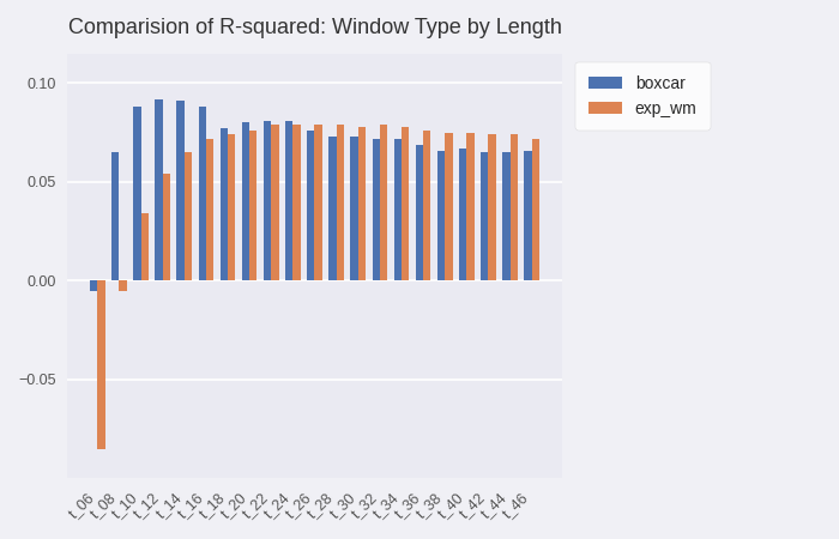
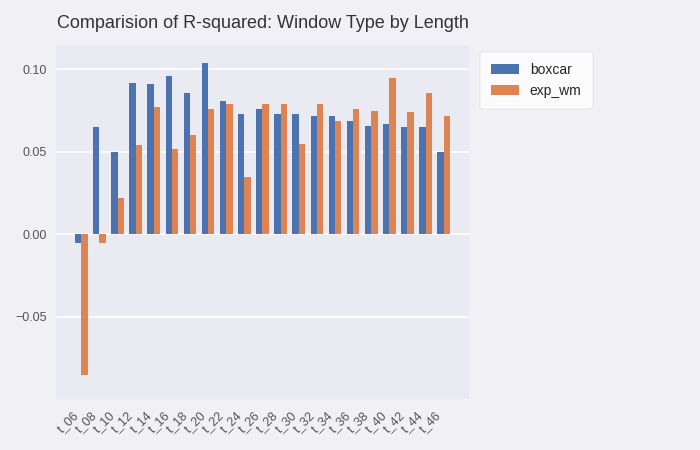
boxcar/t_10: 0.088 -> 0.050
exp_wm/t_10: 0.034 -> 0.022
exp_wm/t_14: 0.065 -> 0.077
boxcar/t_16: 0.088 -> 0.096
exp_wm/t_16: 0.072 -> 0.052
boxcar/t_18: 0.077 -> 0.086
exp_wm/t_18: 0.074 -> 0.060
boxcar/t_20: 0.080 -> 0.104
boxcar/t_24: 0.081 -> 0.073
exp_wm/t_24: 0.079 -> 0.035
exp_wm/t_30: 0.078 -> 0.055
exp_wm/t_34: 0.078 -> 0.069
exp_wm/t_40: 0.075 -> 0.095
exp_wm/t_44: 0.074 -> 0.086
boxcar/t_46: 0.066 -> 0.050
